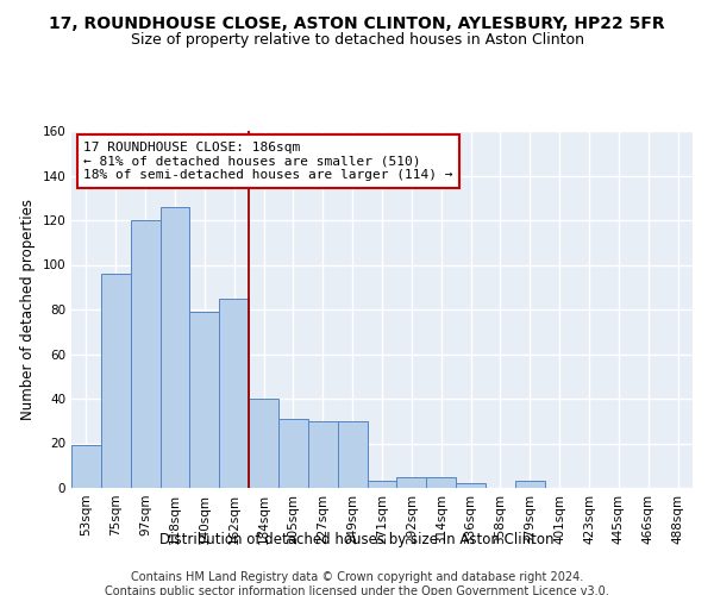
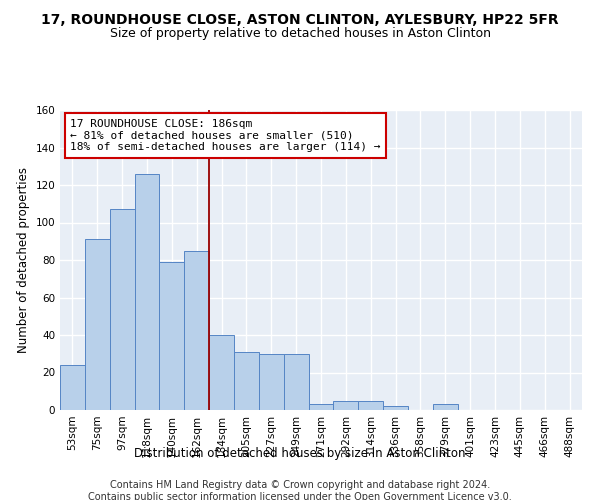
53sqm: 19 -> 24
75sqm: 96 -> 91
97sqm: 120 -> 107
